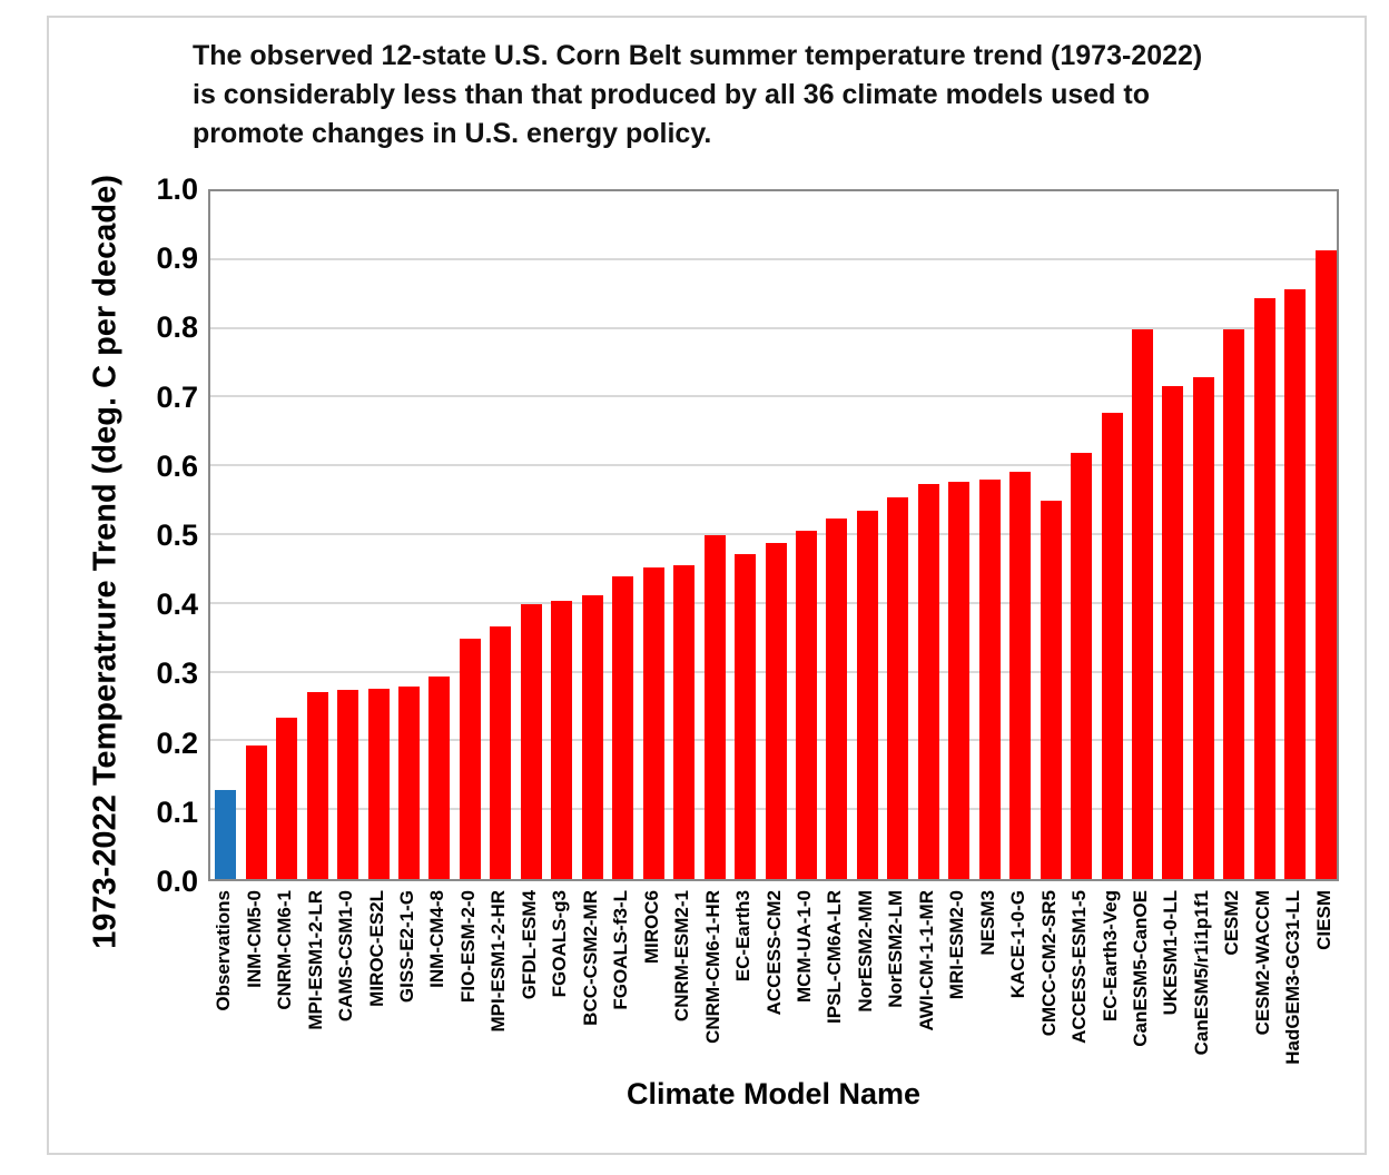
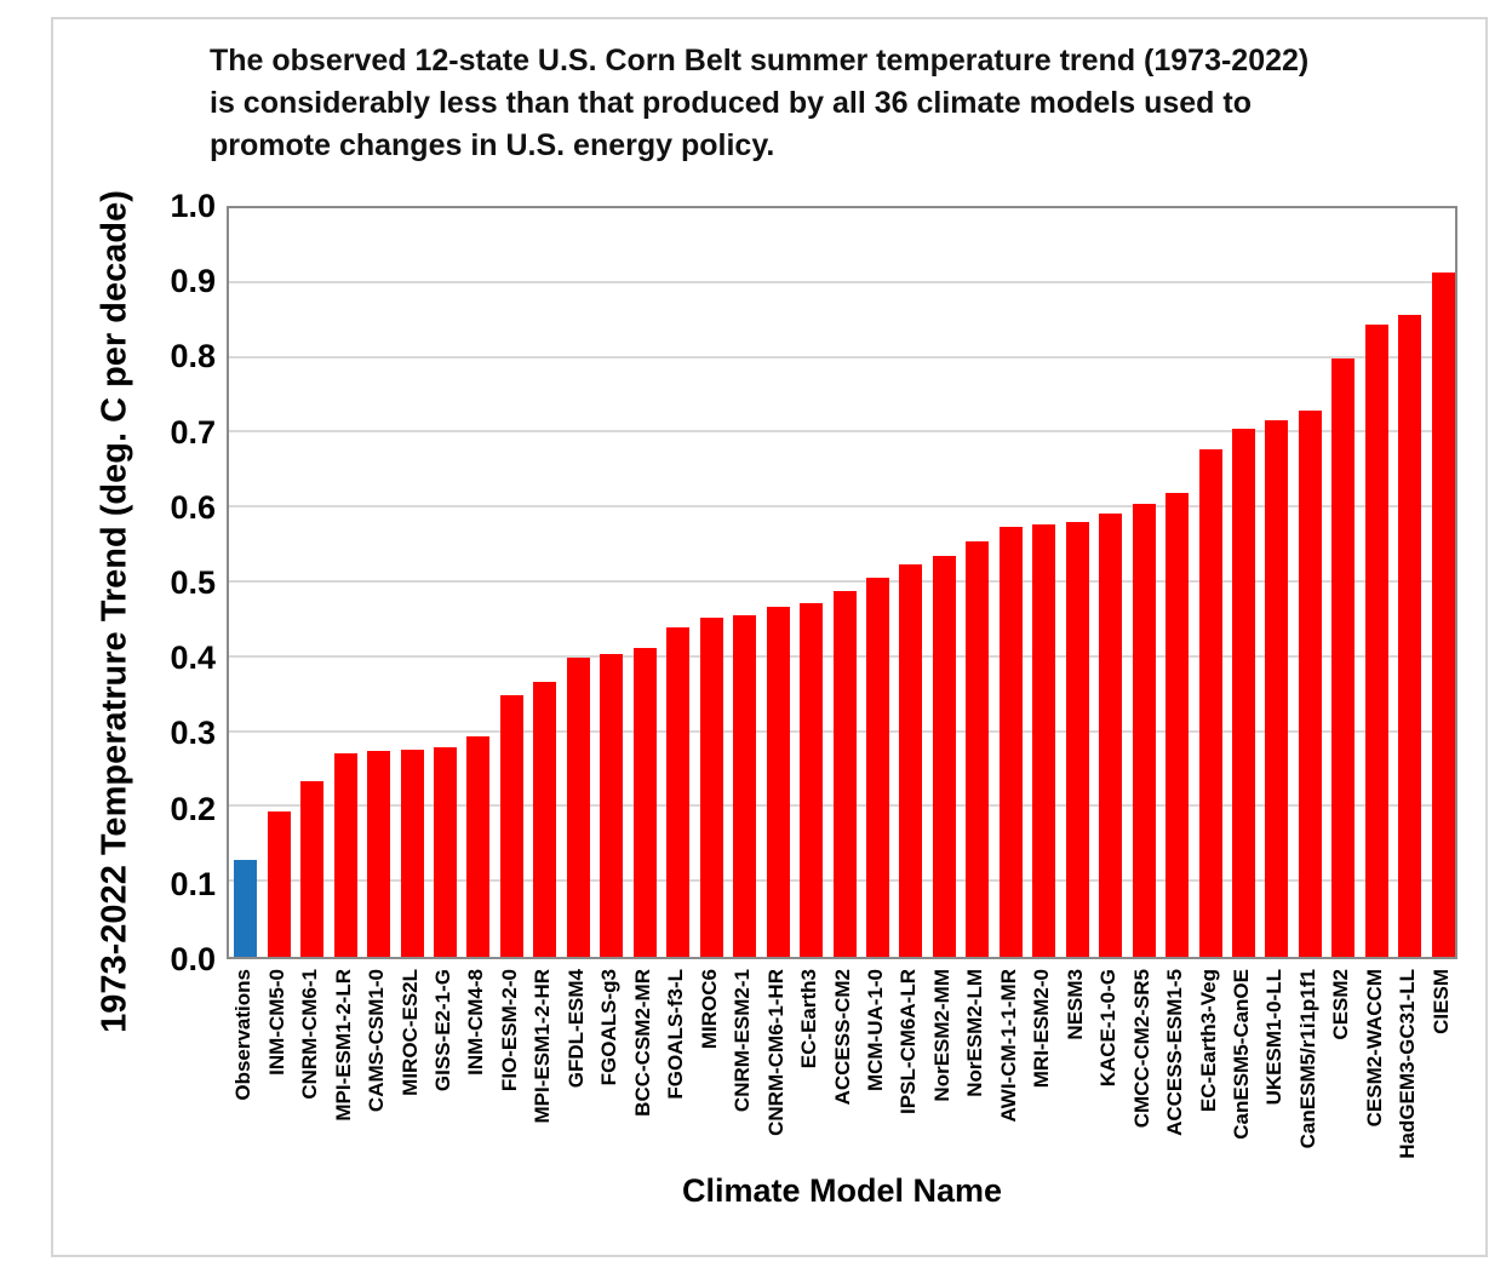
CNRM-CM6-1-HR: 0.50 -> 0.47
CMCC-CM2-SR5: 0.55 -> 0.60
CanESM5-CanOE: 0.80 -> 0.70
